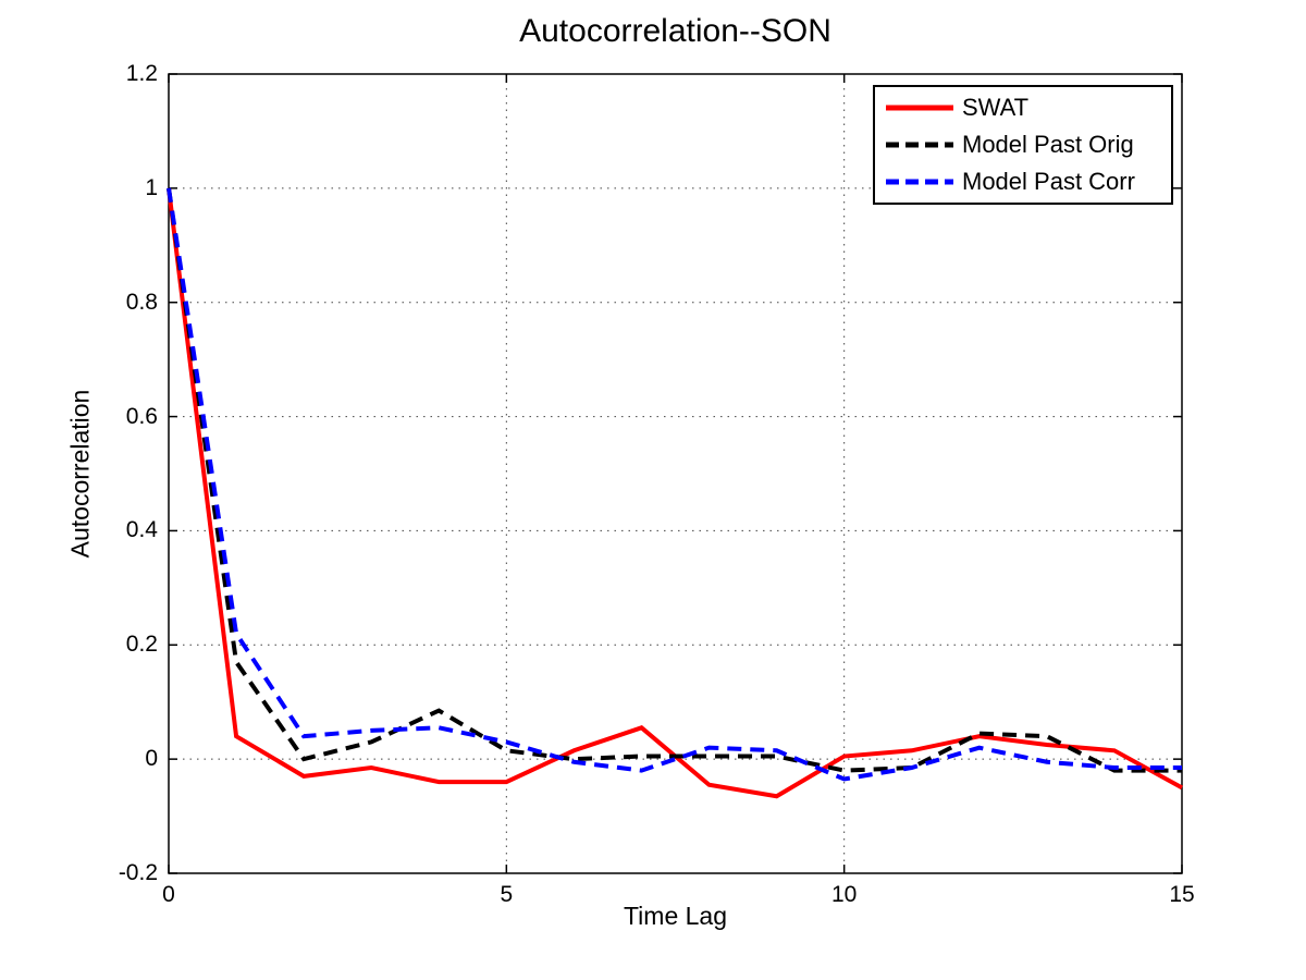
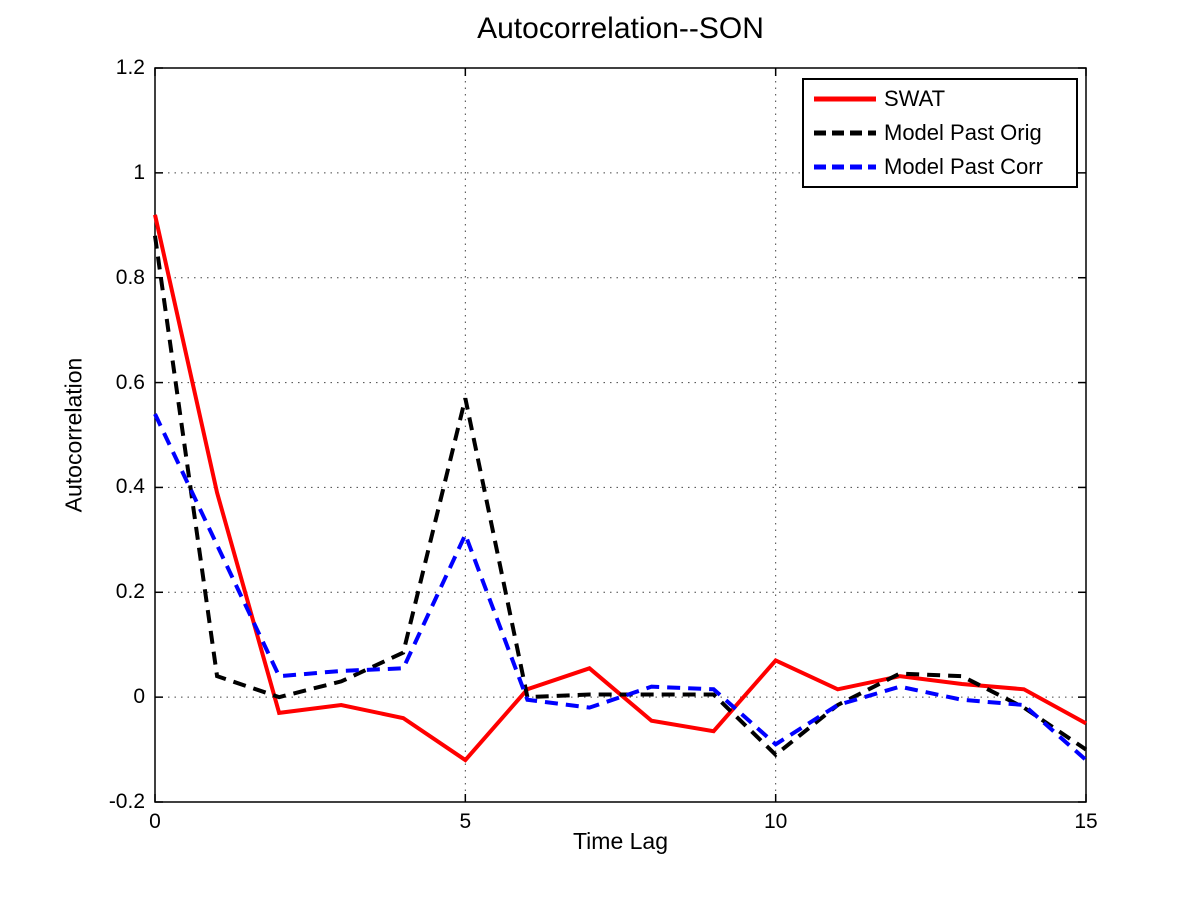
SWAT/0: 1.00 -> 0.92
Model Past Orig/0: 1.00 -> 0.88
Model Past Corr/0: 1.00 -> 0.54
SWAT/1: 0.04 -> 0.39
Model Past Orig/1: 0.17 -> 0.04
Model Past Corr/1: 0.22 -> 0.29
SWAT/5: -0.04 -> -0.12
Model Past Orig/5: 0.01 -> 0.57
Model Past Corr/5: 0.03 -> 0.31
SWAT/10: 0.01 -> 0.07
Model Past Orig/10: -0.02 -> -0.11
Model Past Corr/10: -0.04 -> -0.09
Model Past Orig/15: -0.02 -> -0.10
Model Past Corr/15: -0.01 -> -0.12
